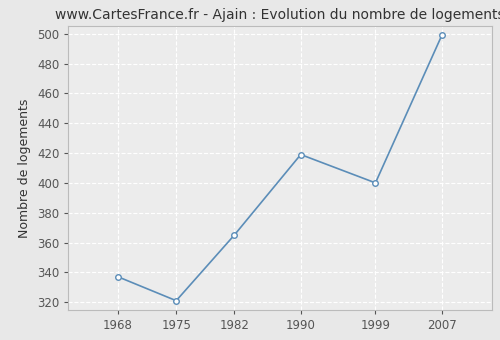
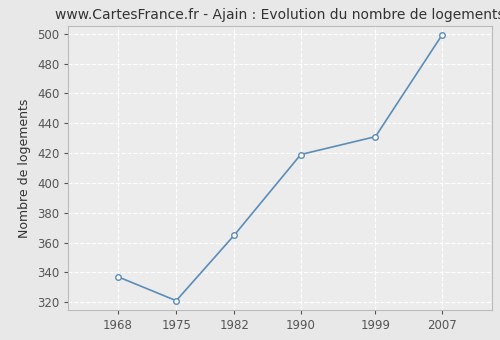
1999: 400 -> 431
